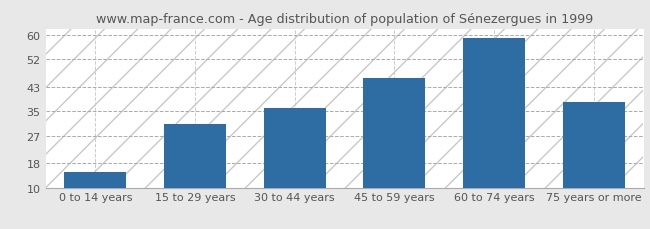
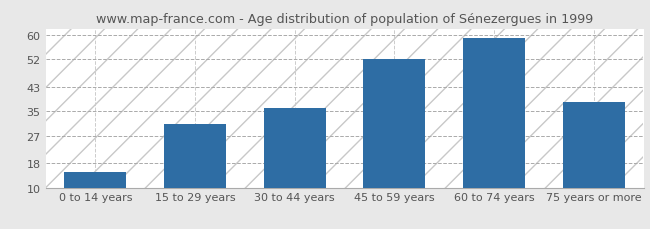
45 to 59 years: 46 -> 52
